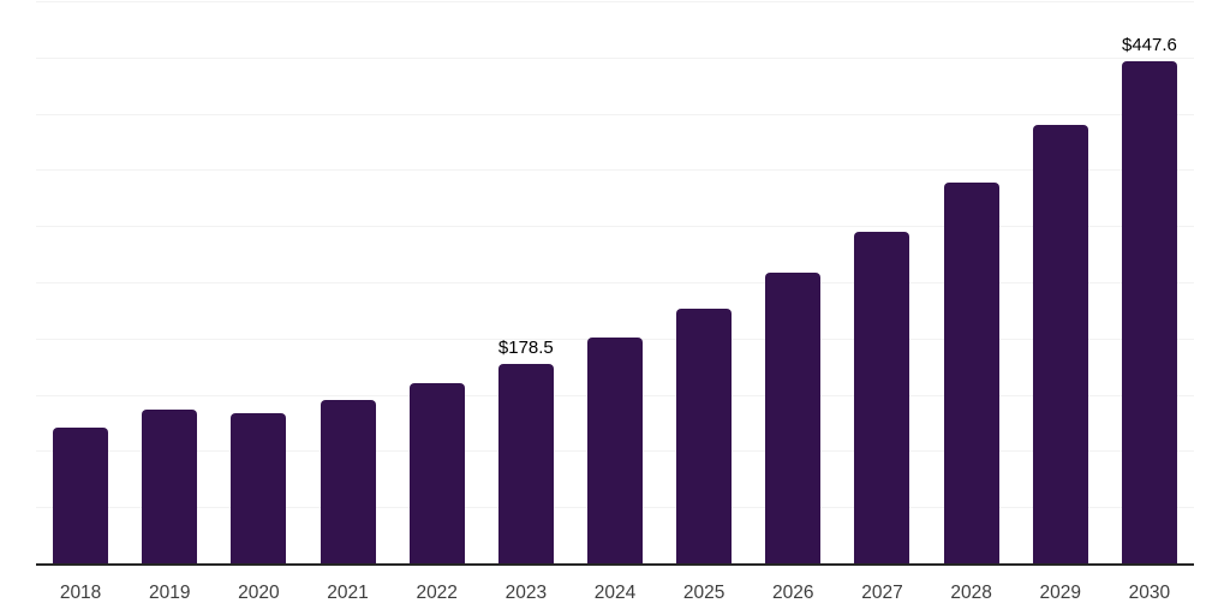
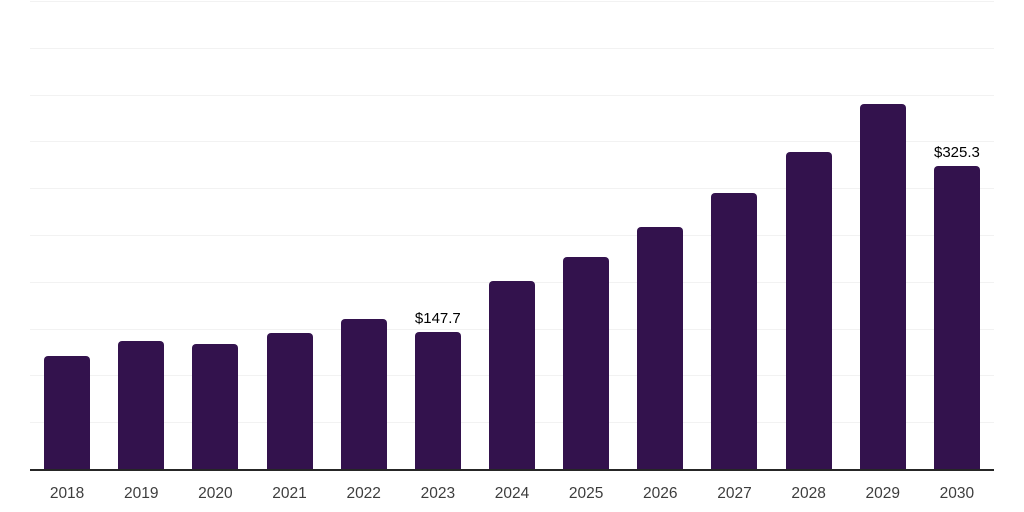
2023: $178.5 -> $147.7
2030: $447.6 -> $325.3
